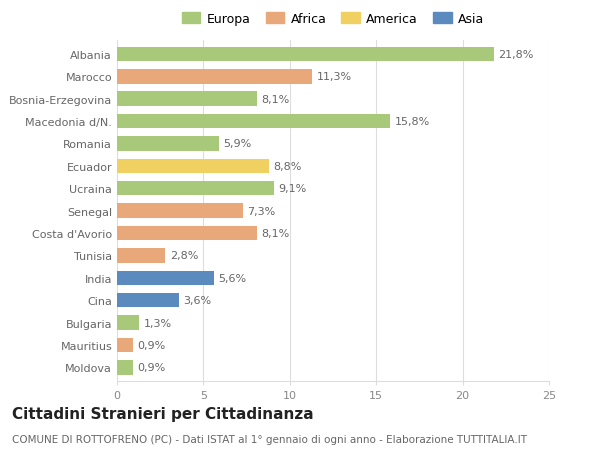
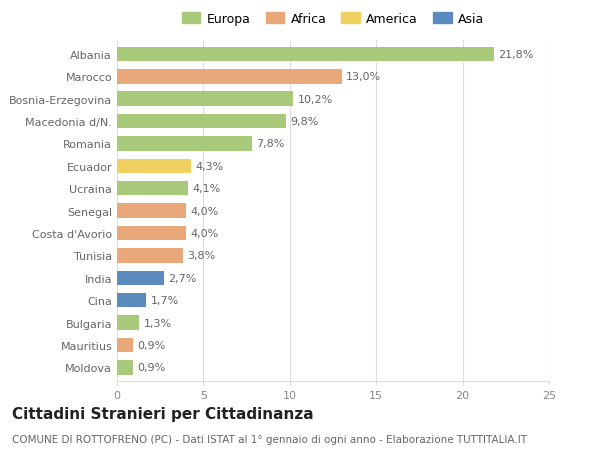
Marocco: 11,3% -> 13,0%
Bosnia-Erzegovina: 8,1% -> 10,2%
Macedonia d/N.: 15,8% -> 9,8%
Romania: 5,9% -> 7,8%
Ecuador: 8,8% -> 4,3%
Ucraina: 9,1% -> 4,1%
Senegal: 7,3% -> 4,0%
Costa d'Avorio: 8,1% -> 4,0%
Tunisia: 2,8% -> 3,8%
India: 5,6% -> 2,7%
Cina: 3,6% -> 1,7%
